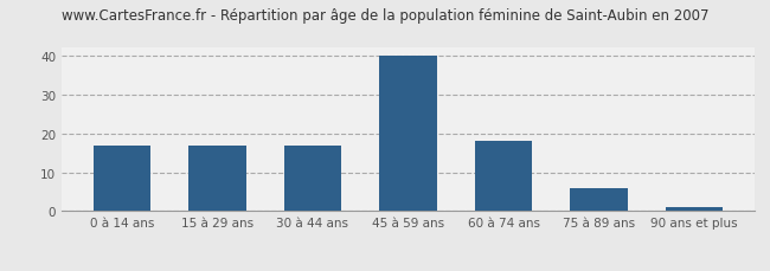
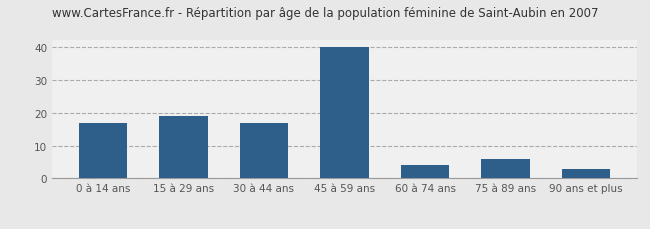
15 à 29 ans: 17 -> 19
60 à 74 ans: 18 -> 4
90 ans et plus: 1 -> 3
